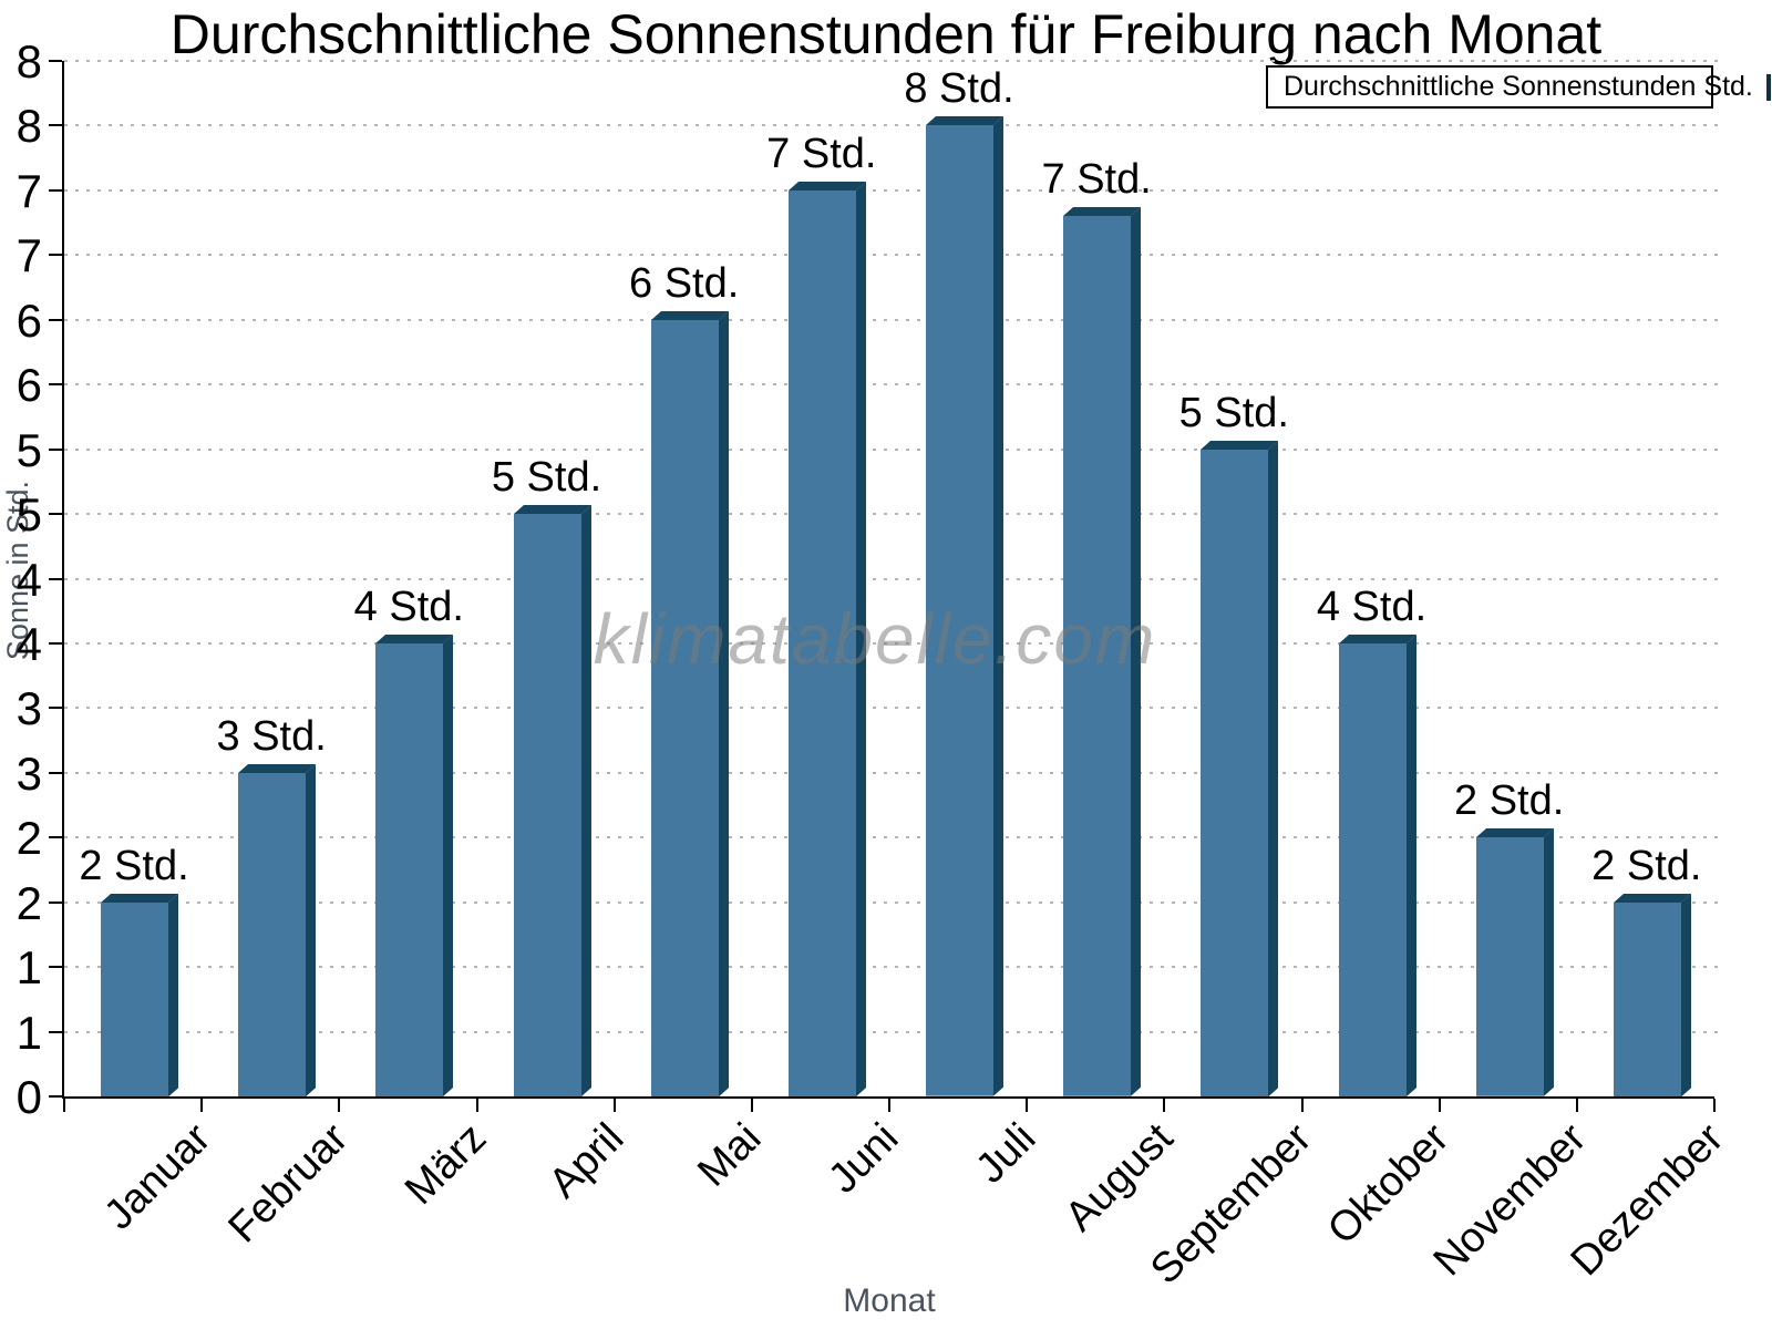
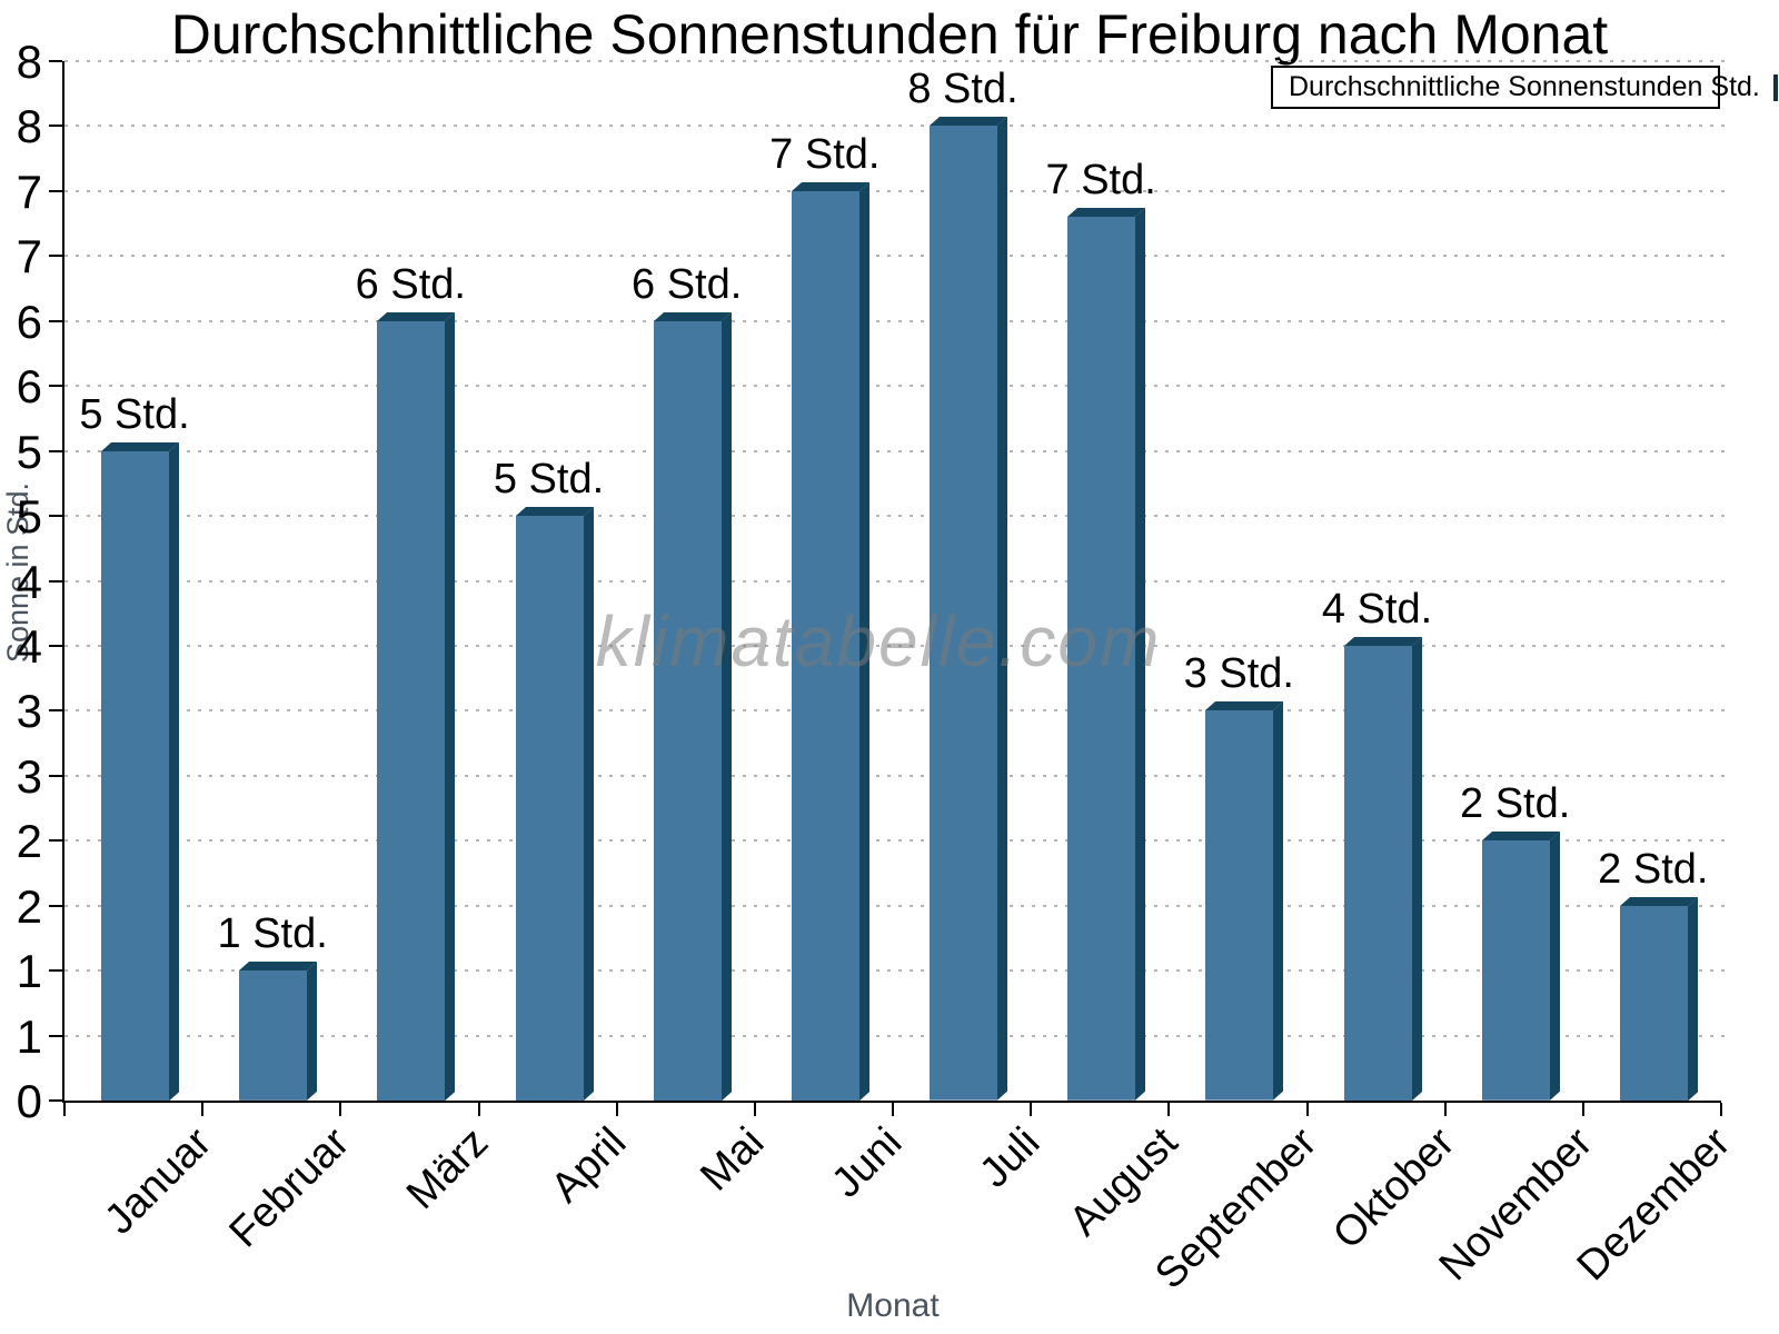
Januar: 2 -> 5
Februar: 3 -> 1
März: 4 -> 6
September: 5 -> 3
